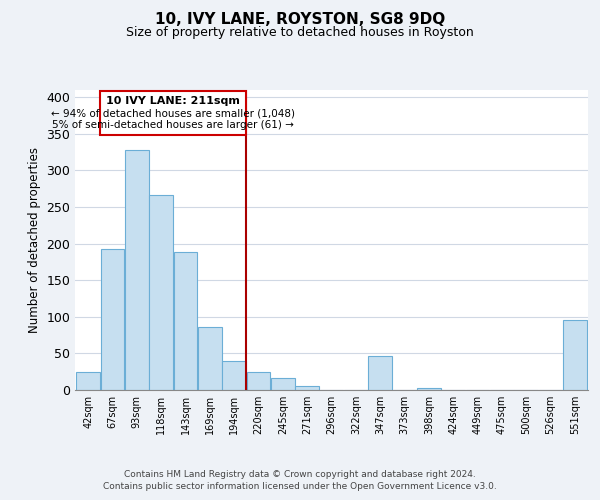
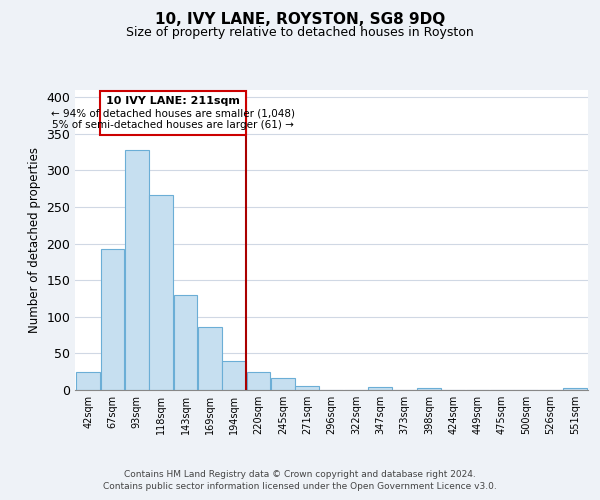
143sqm: 188 -> 130
347sqm: 46 -> 4
551sqm: 96 -> 3
